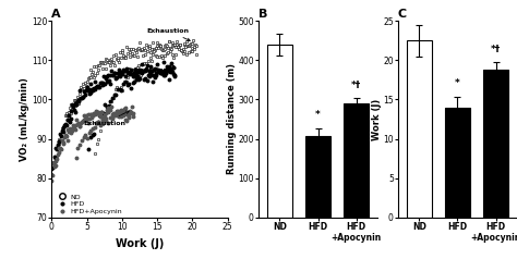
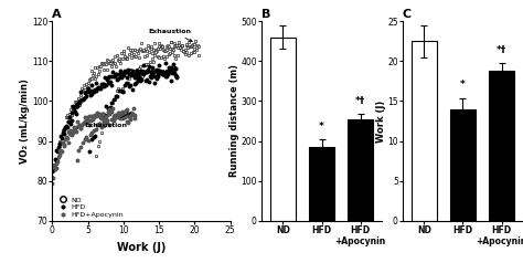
B/ND: 440 -> 460
B/HFD: 208 -> 185
B/HFD +Apocynin: 290 -> 255
